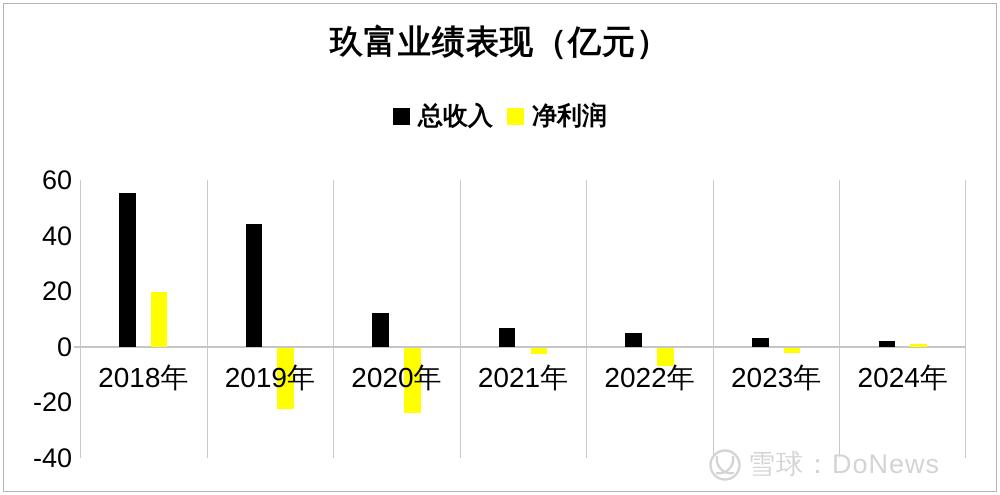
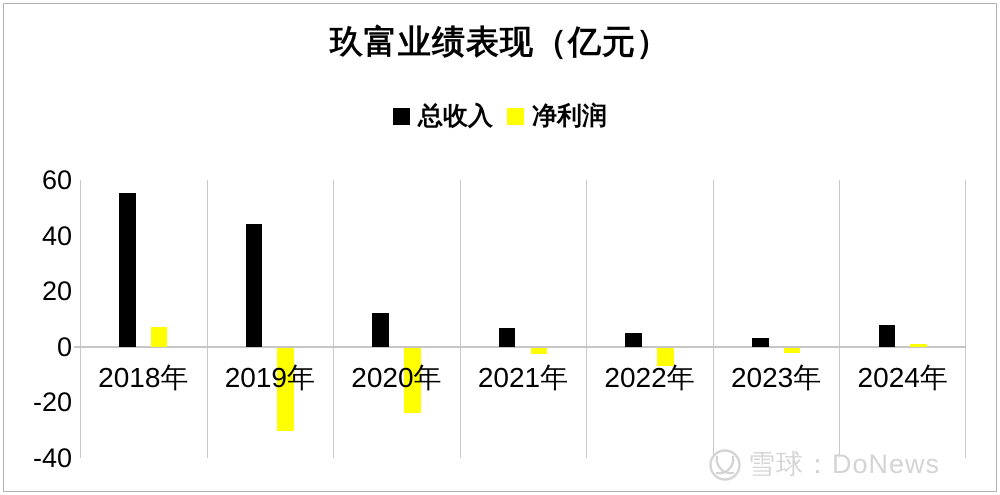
净利润/2018年: 20 -> 7
净利润/2019年: -22 -> -30
总收入/2024年: 2 -> 8
